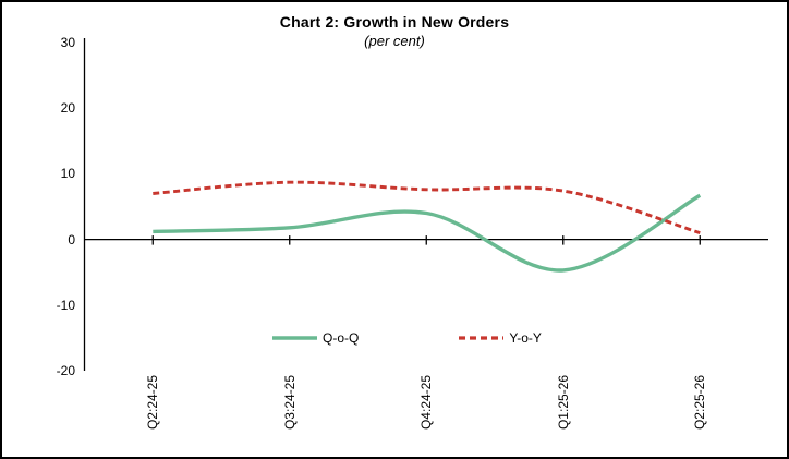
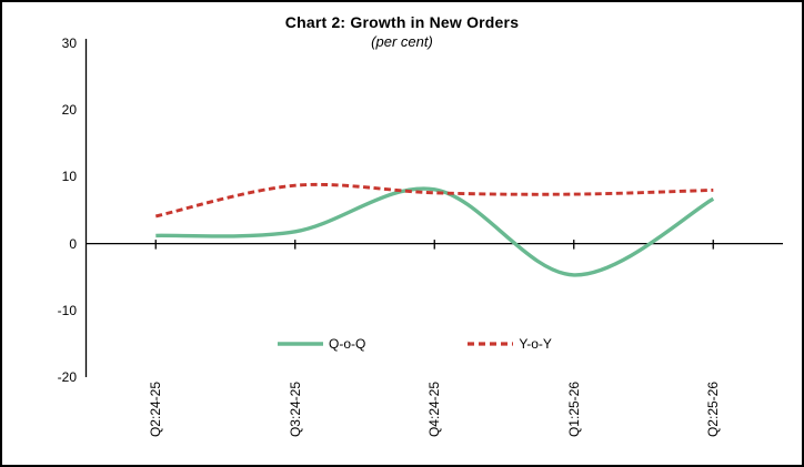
Y-o-Y/Q2:24-25: 7 -> 4
Q-o-Q/Q4:24-25: 4 -> 8
Y-o-Y/Q2:25-26: 1 -> 8
